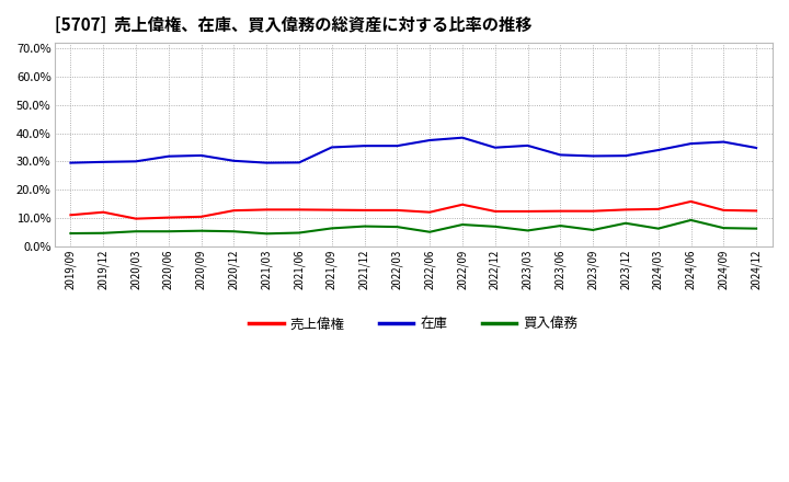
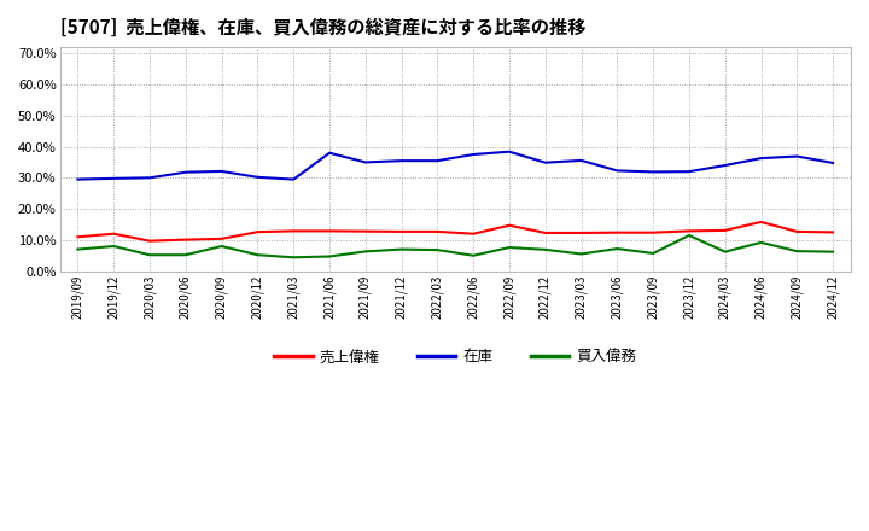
買入偉務/2019/09: 4.5% -> 7.0%
買入偉務/2019/12: 4.6% -> 8.0%
買入偉務/2020/09: 5.4% -> 8.0%
在庫/2021/06: 29.6% -> 38.0%
買入偉務/2023/12: 8.1% -> 11.5%
